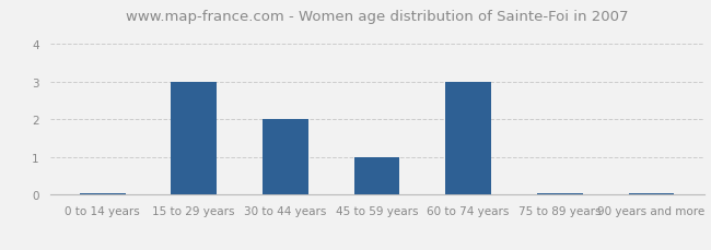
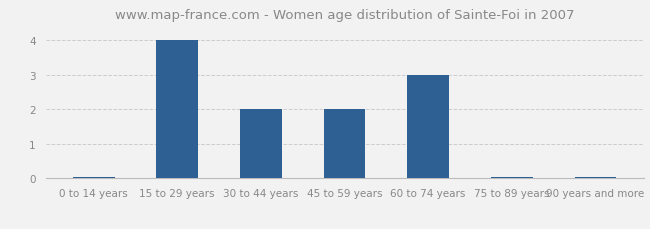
15 to 29 years: 3.00 -> 4.00
45 to 59 years: 1.00 -> 2.00
